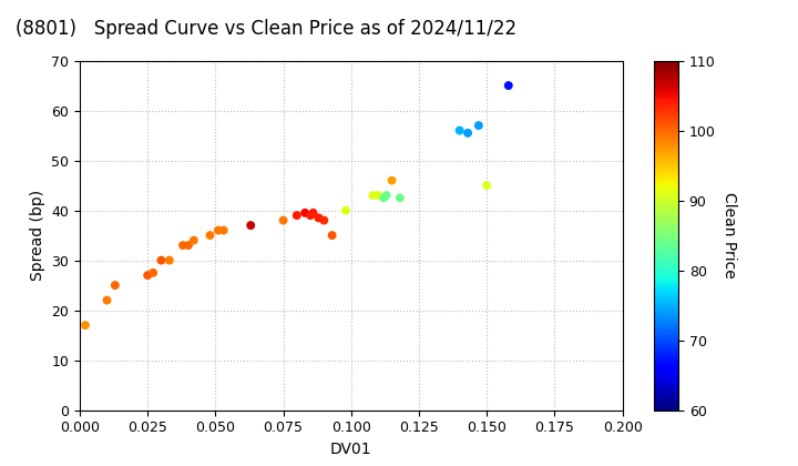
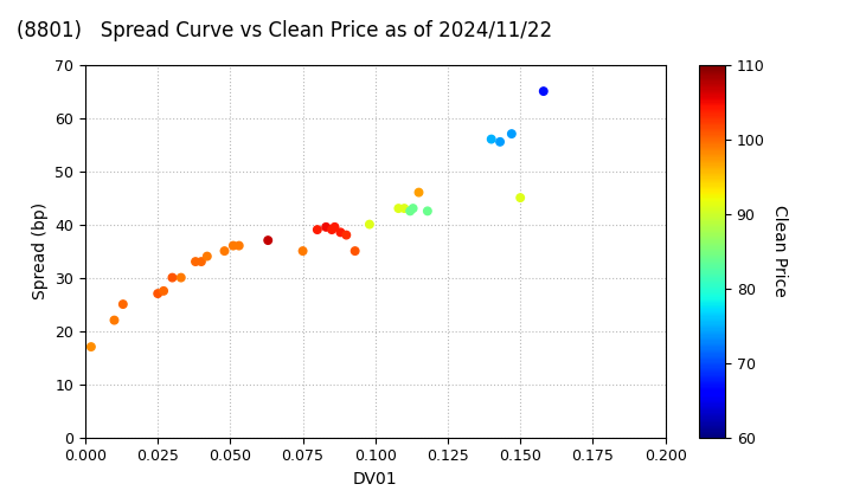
0.075: 38.0 -> 35.0
